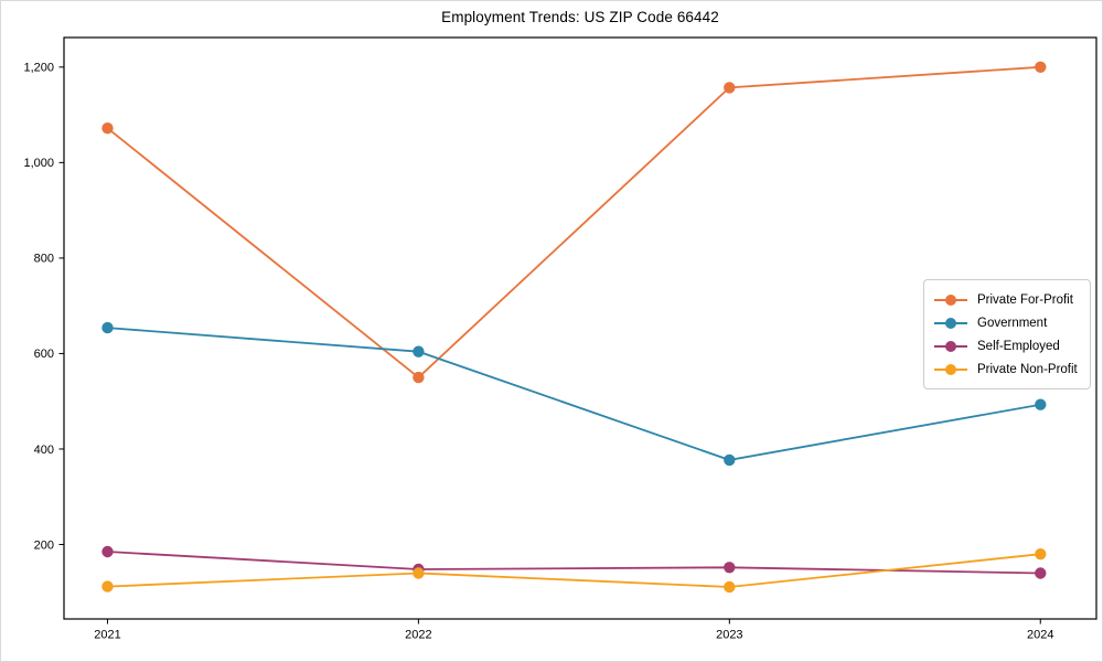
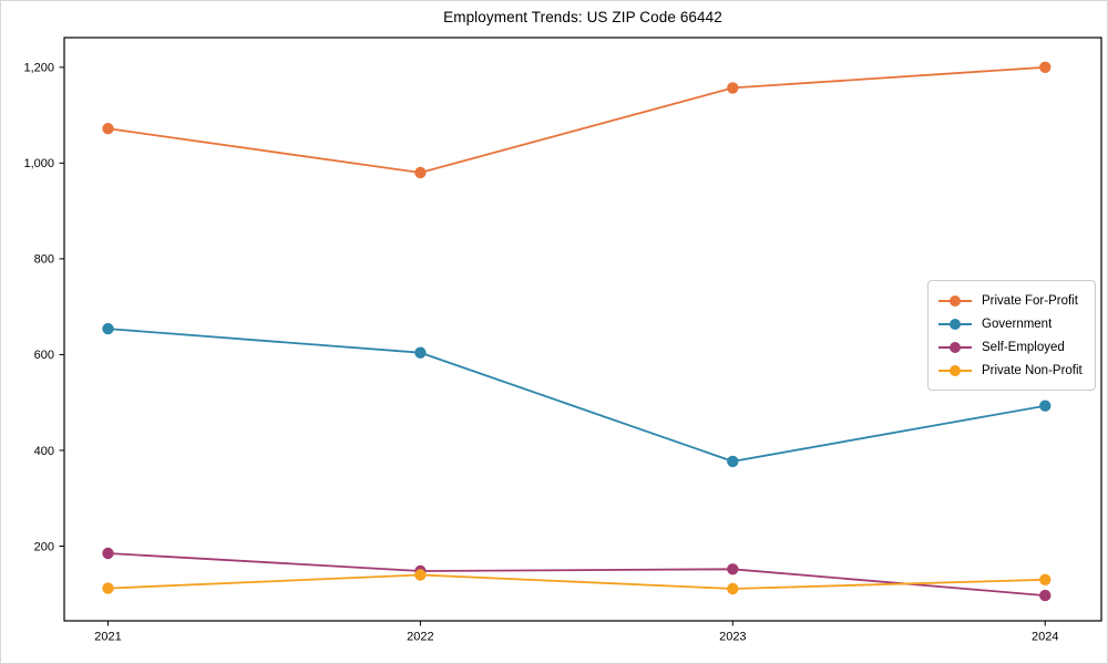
Private For-Profit/2022: 550 -> 980
Self-Employed/2024: 140 -> 100
Private Non-Profit/2024: 180 -> 130
